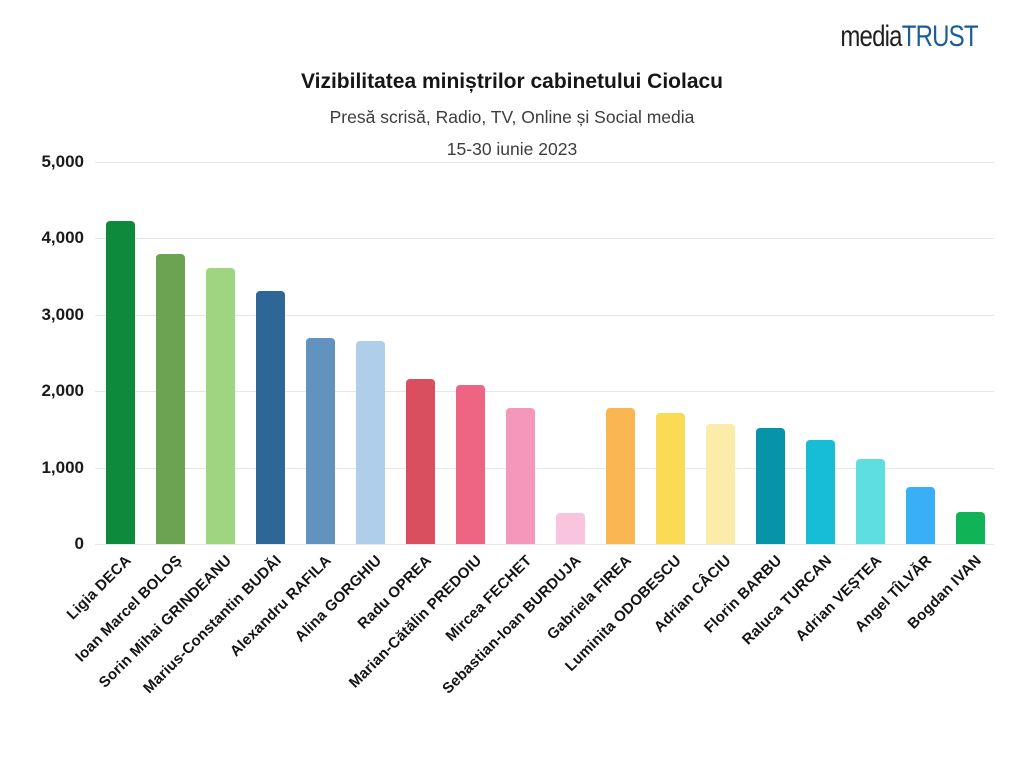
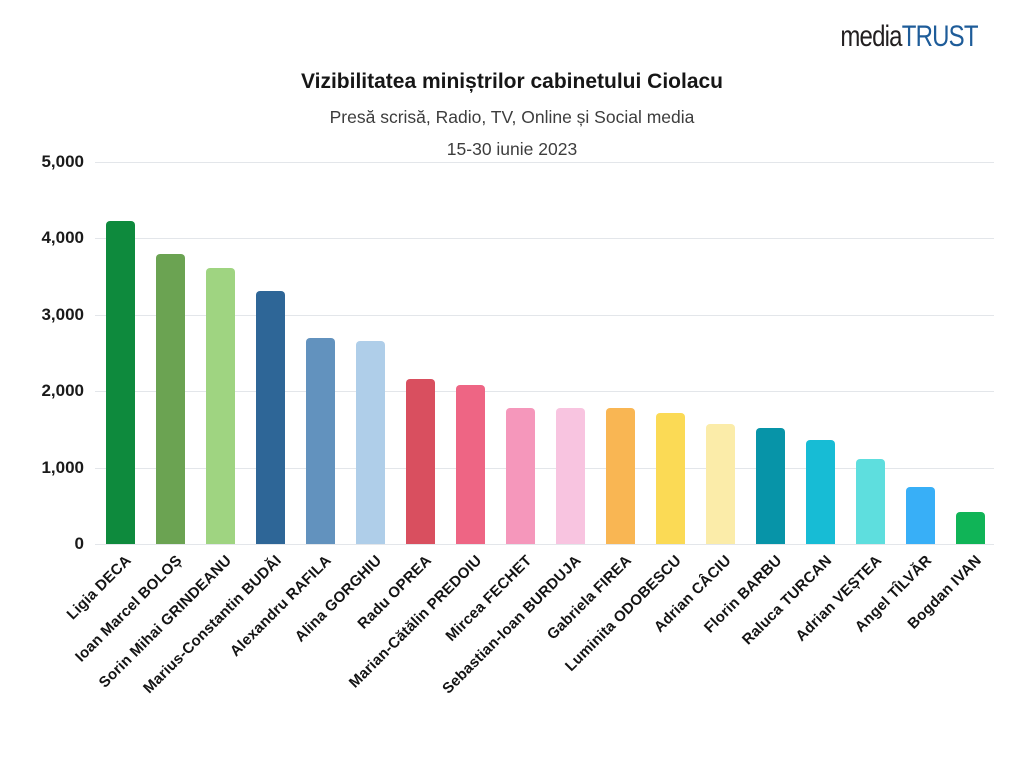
Sebastian-Ioan BURDUJA: 400 -> 1800
